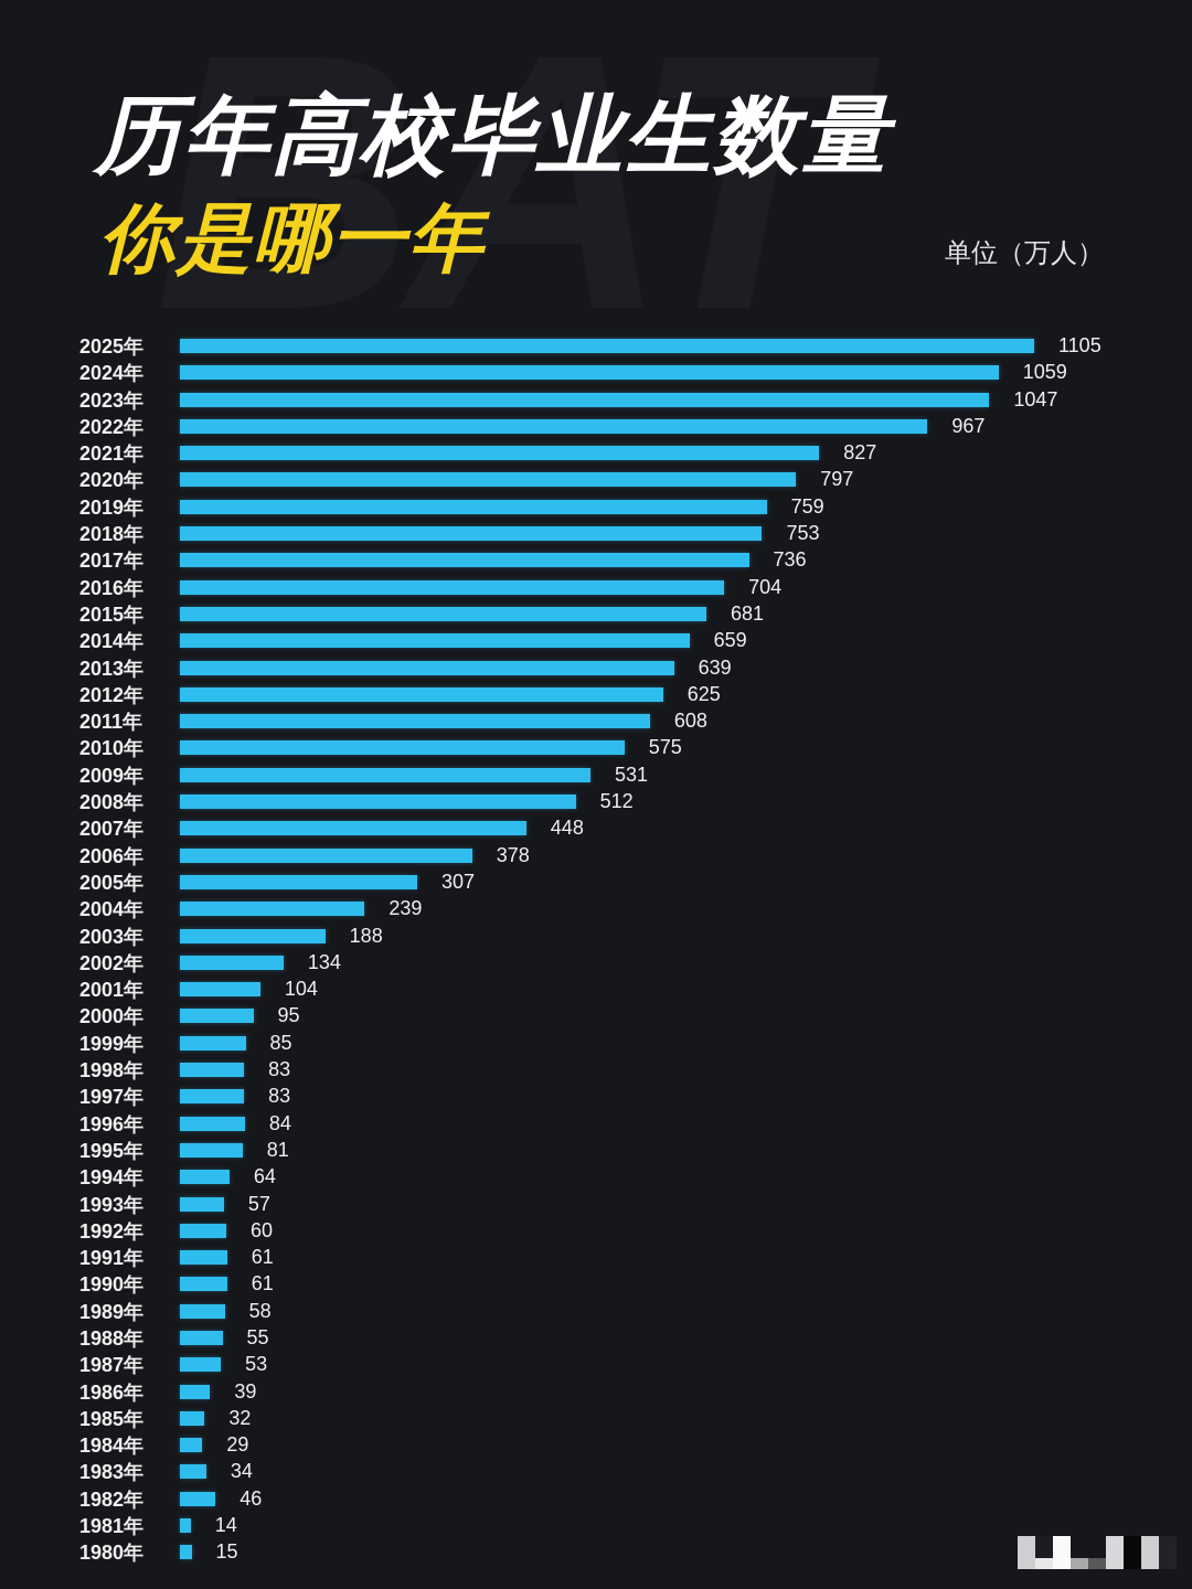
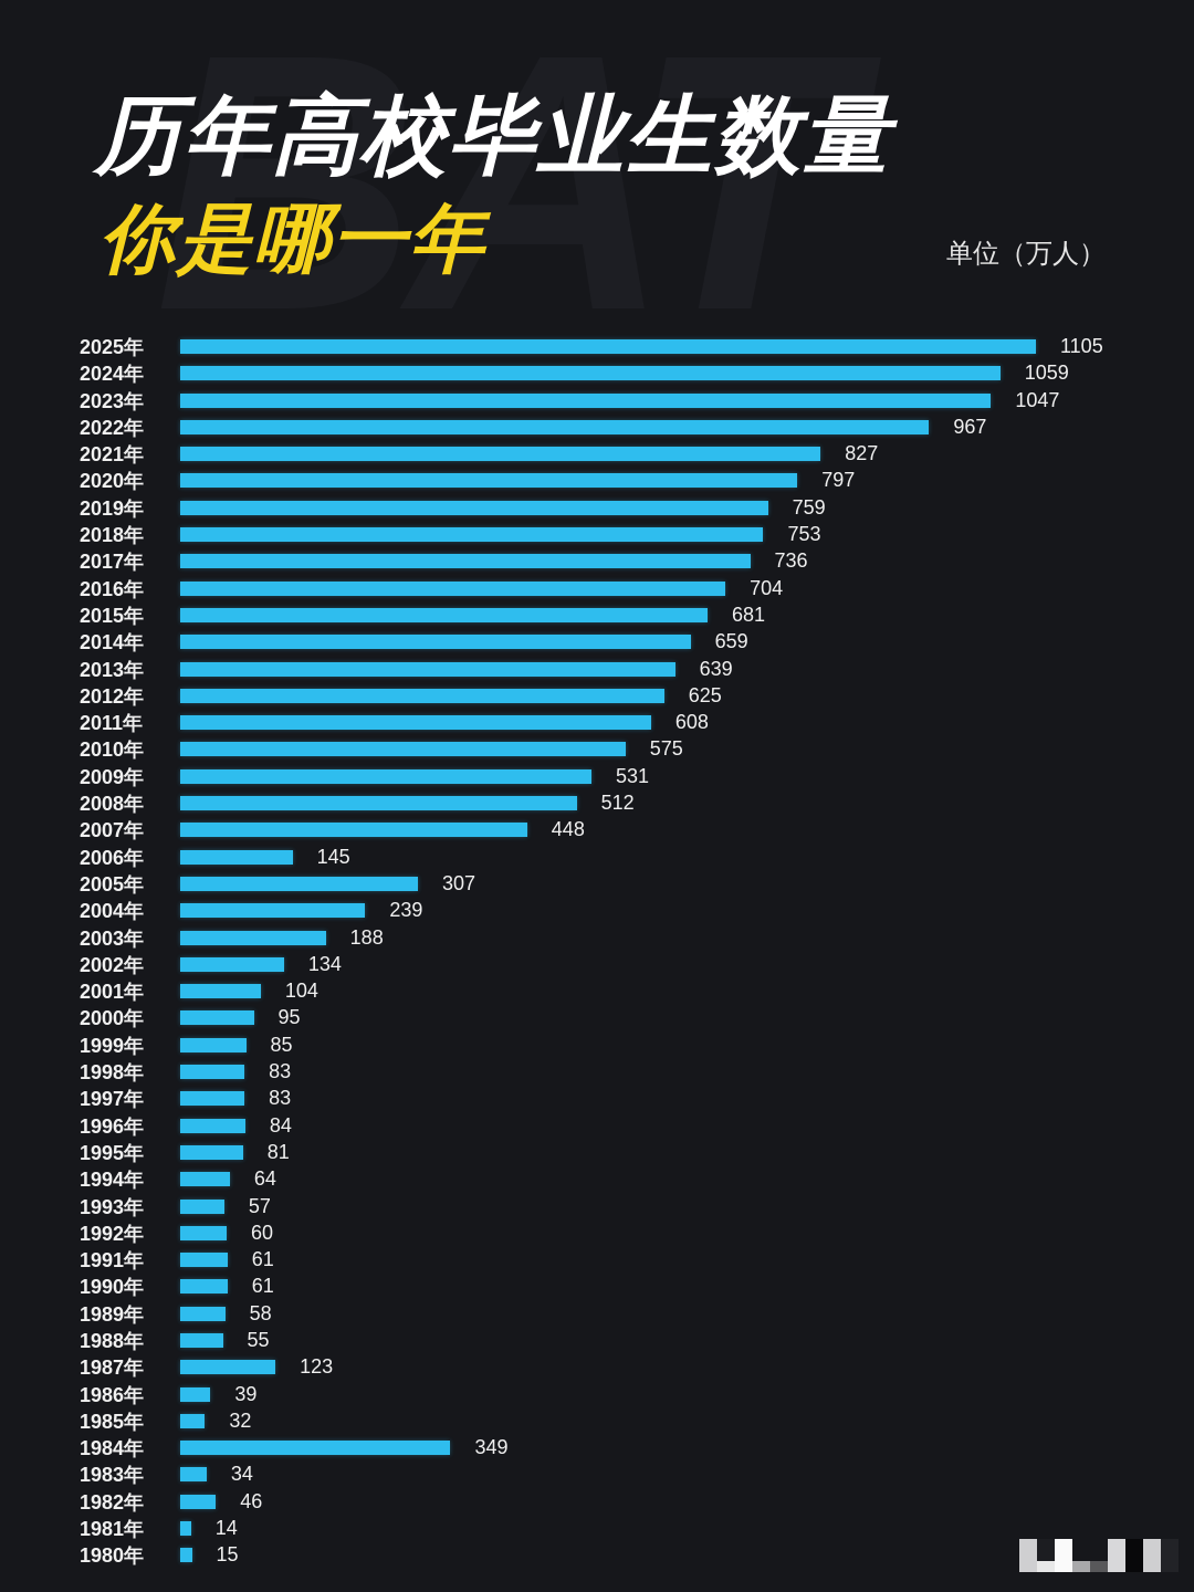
2006年: 378 -> 145
1987年: 53 -> 123
1984年: 29 -> 349
